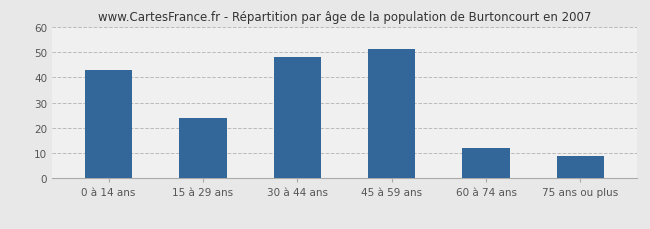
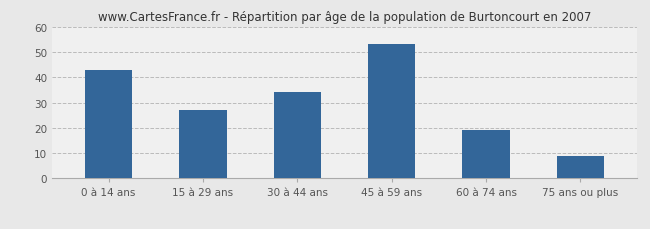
15 à 29 ans: 24 -> 27
30 à 44 ans: 48 -> 34
45 à 59 ans: 51 -> 53
60 à 74 ans: 12 -> 19
